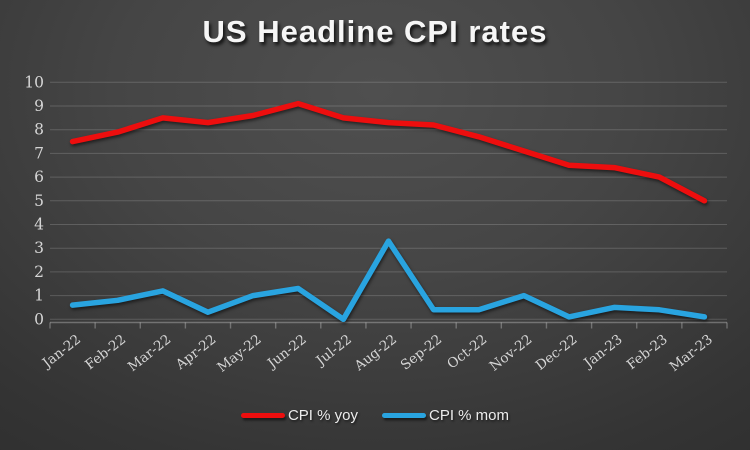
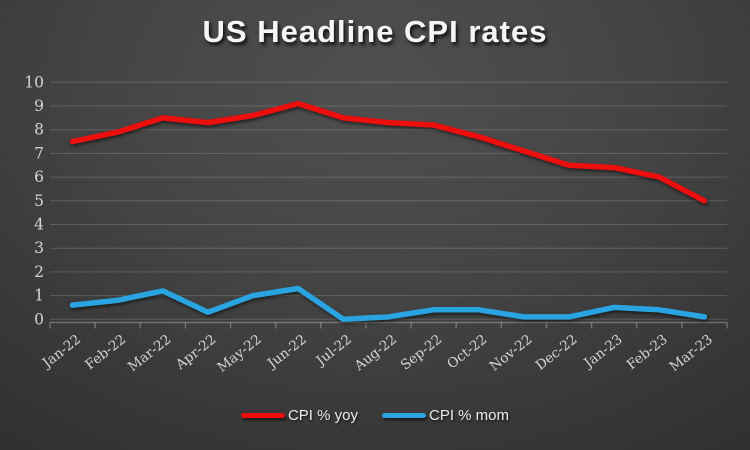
CPI % mom/Aug-22: 3.3 -> 0.1
CPI % mom/Nov-22: 1.0 -> 0.1
